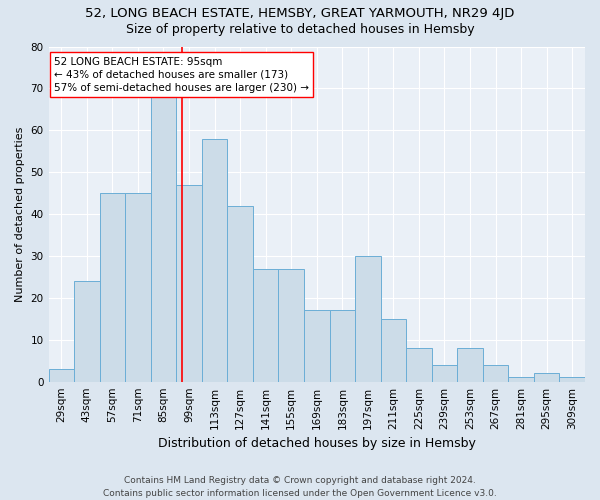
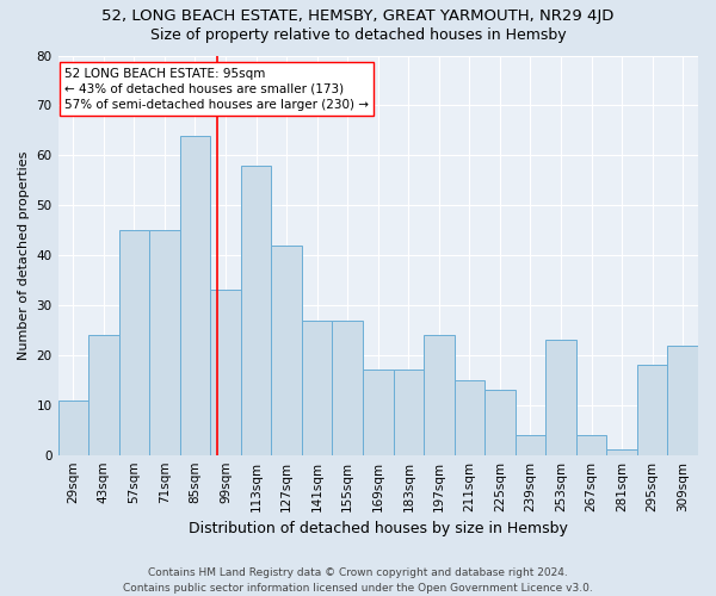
29sqm: 3 -> 11
85sqm: 68 -> 64
99sqm: 47 -> 33
197sqm: 30 -> 24
225sqm: 8 -> 13
253sqm: 8 -> 23
295sqm: 2 -> 18
309sqm: 1 -> 22
